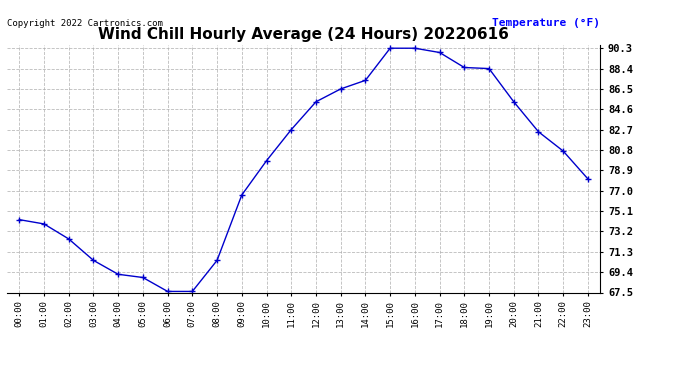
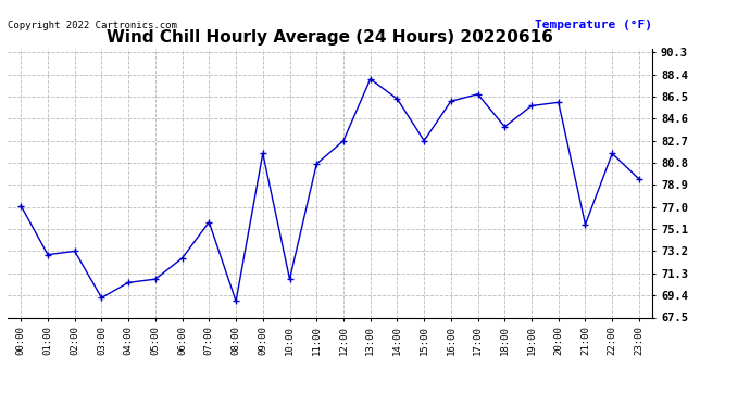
00:00: 74.3 -> 77.1
01:00: 73.9 -> 72.9
02:00: 72.5 -> 73.2
03:00: 70.5 -> 69.2
04:00: 69.2 -> 70.5
05:00: 68.9 -> 70.8
06:00: 67.6 -> 72.6
07:00: 67.6 -> 75.7
08:00: 70.5 -> 68.9
09:00: 76.6 -> 81.6
10:00: 79.8 -> 70.8
11:00: 82.7 -> 80.7
12:00: 85.3 -> 82.7
13:00: 86.5 -> 88.0
14:00: 87.3 -> 86.3
15:00: 90.3 -> 82.7
16:00: 90.3 -> 86.1
17:00: 89.9 -> 86.7
18:00: 88.5 -> 83.9
19:00: 88.4 -> 85.7
20:00: 85.3 -> 86.0
21:00: 82.5 -> 75.5
22:00: 80.7 -> 81.6
23:00: 78.1 -> 79.4
